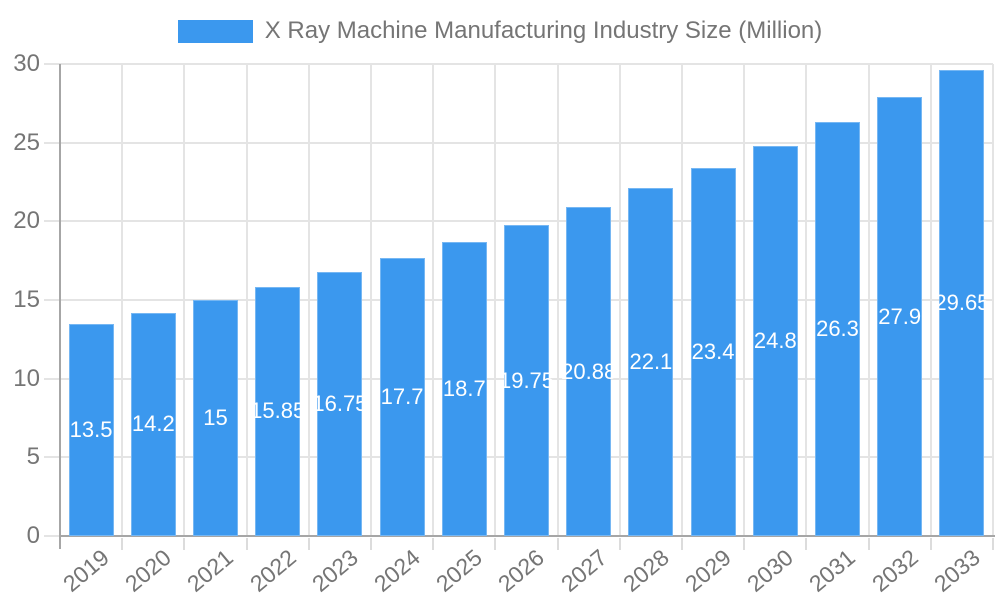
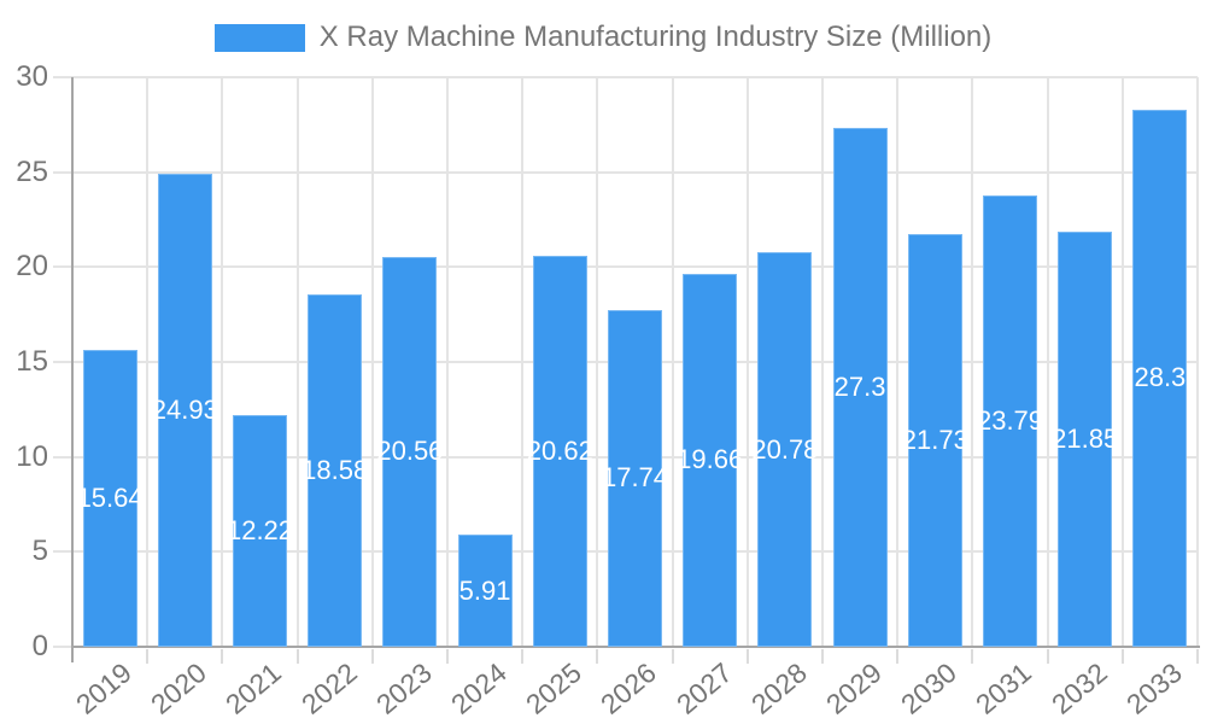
2019: 13.5 -> 15.64
2020: 14.2 -> 24.93
2021: 15 -> 12.22
2022: 15.85 -> 18.58
2023: 16.75 -> 20.56
2024: 17.7 -> 5.91
2025: 18.7 -> 20.62
2026: 19.75 -> 17.74
2027: 20.88 -> 19.66
2028: 22.1 -> 20.78
2029: 23.4 -> 27.3
2030: 24.8 -> 21.73
2031: 26.3 -> 23.79
2032: 27.9 -> 21.85
2033: 29.65 -> 28.3
